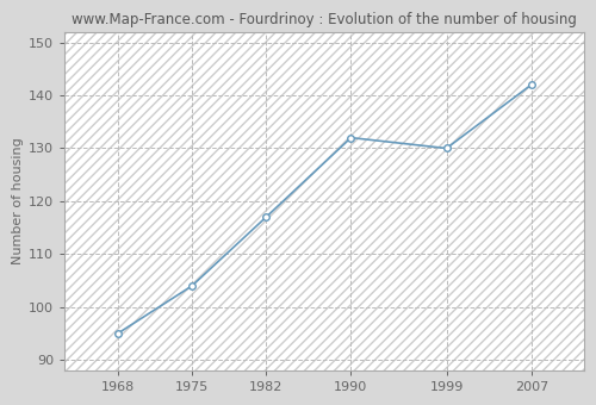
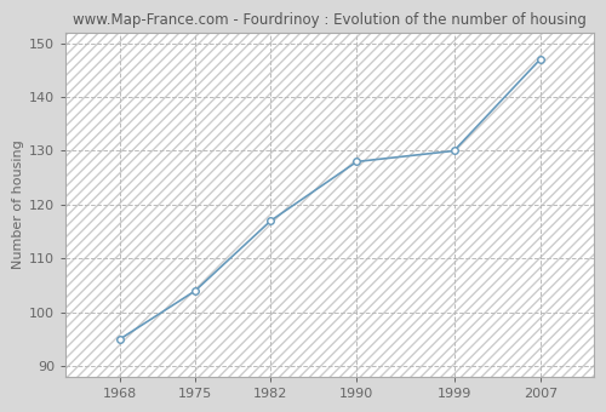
1990: 132 -> 128
2007: 142 -> 147
